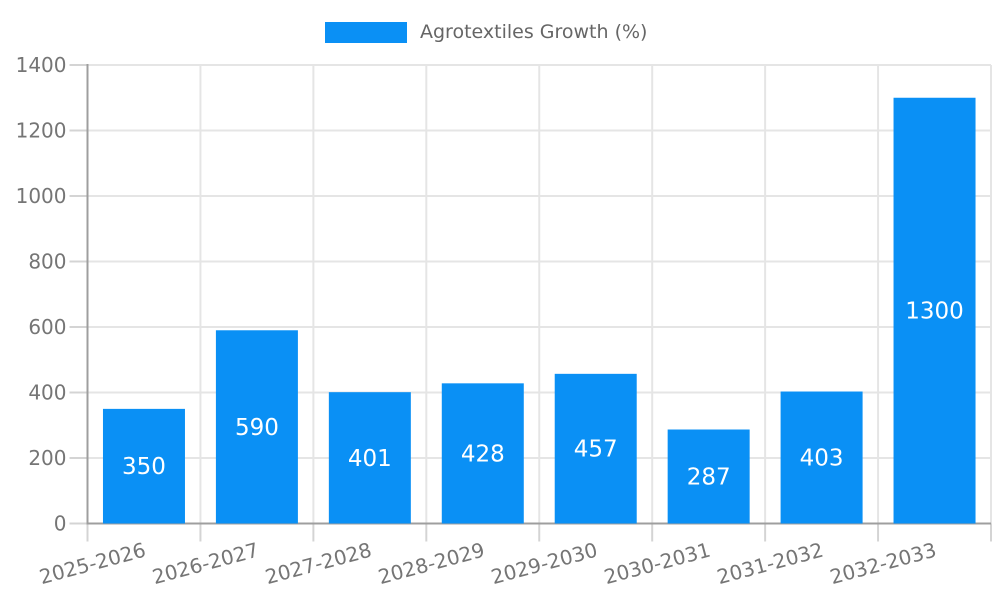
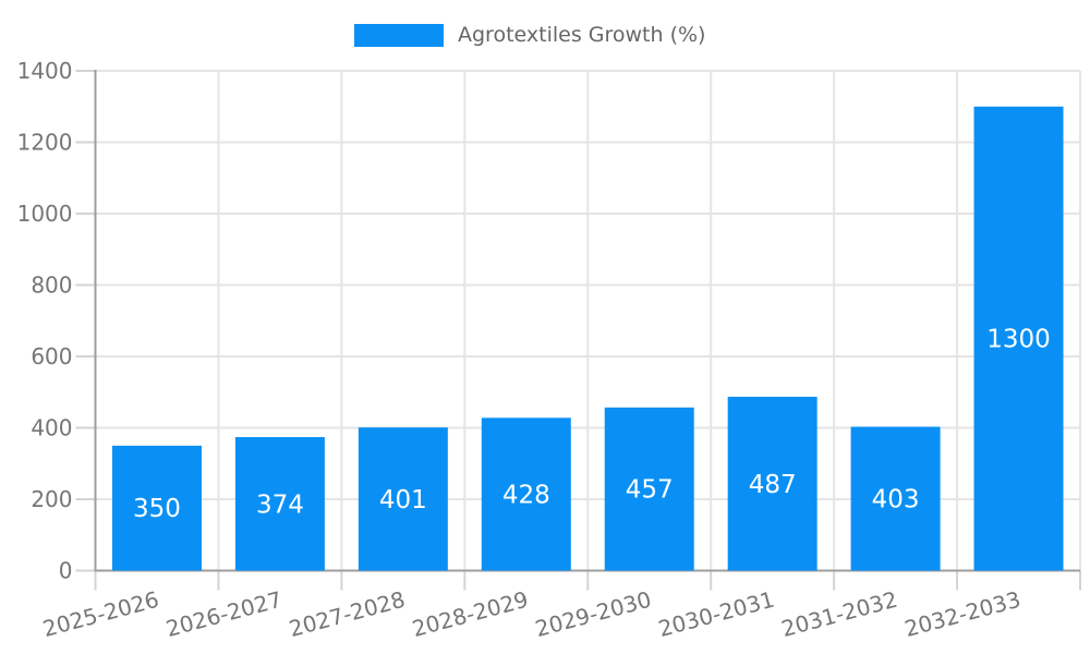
2026-2027: 590 -> 374
2030-2031: 287 -> 487
